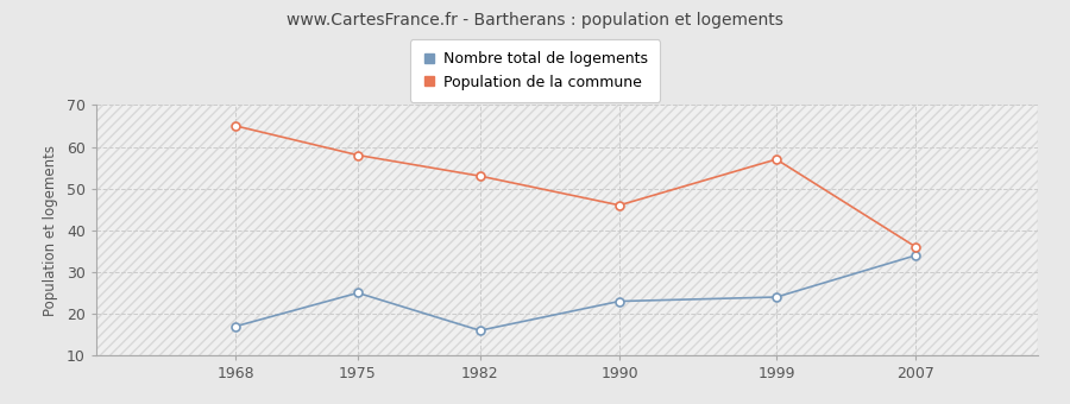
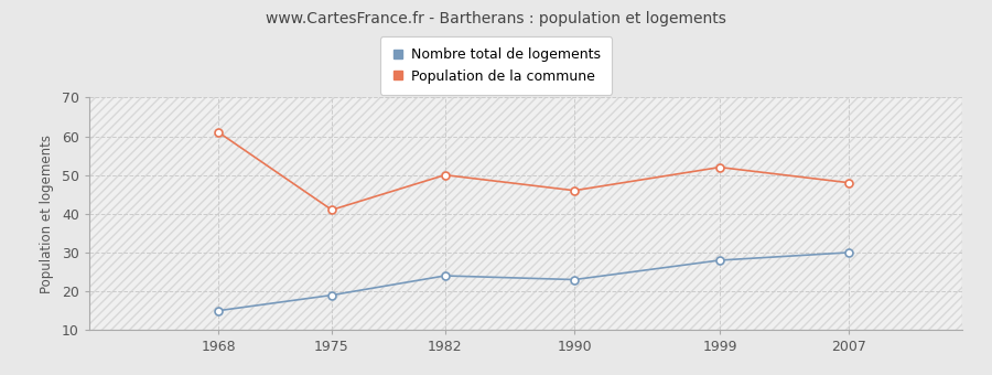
Nombre total de logements/1968: 17 -> 15
Population de la commune/1968: 65 -> 61
Nombre total de logements/1975: 25 -> 19
Population de la commune/1975: 58 -> 41
Nombre total de logements/1982: 16 -> 24
Population de la commune/1982: 53 -> 50
Nombre total de logements/1999: 24 -> 28
Population de la commune/1999: 57 -> 52
Nombre total de logements/2007: 34 -> 30
Population de la commune/2007: 36 -> 48
